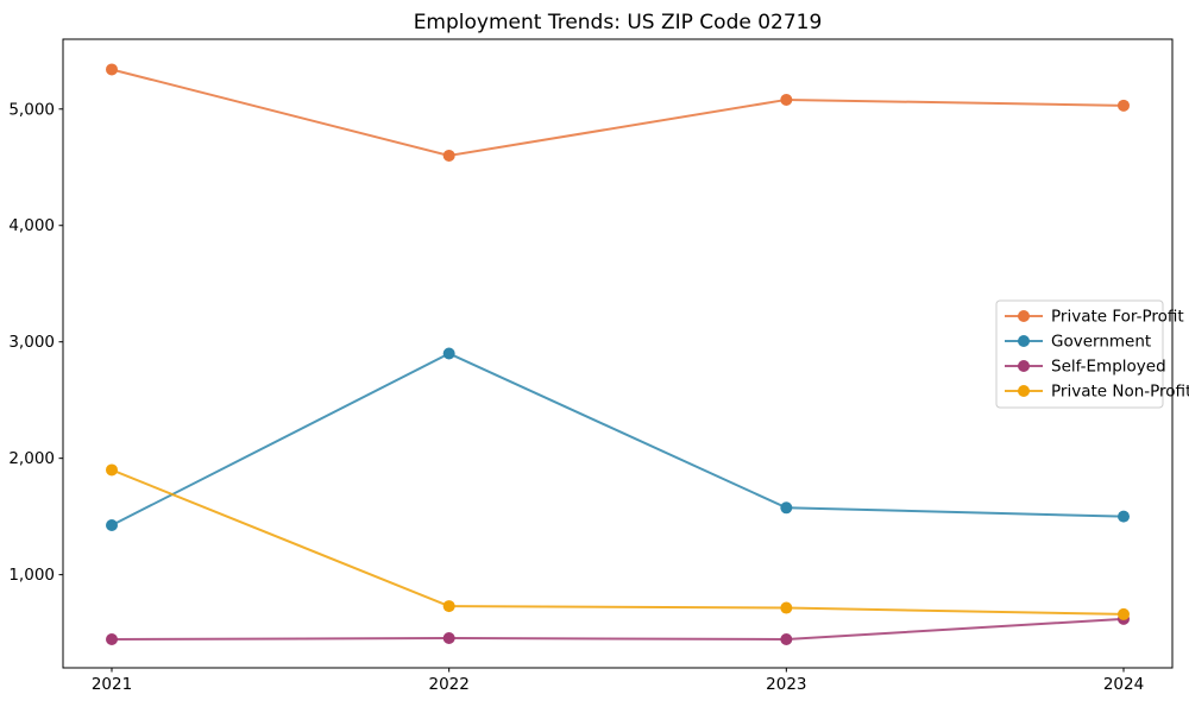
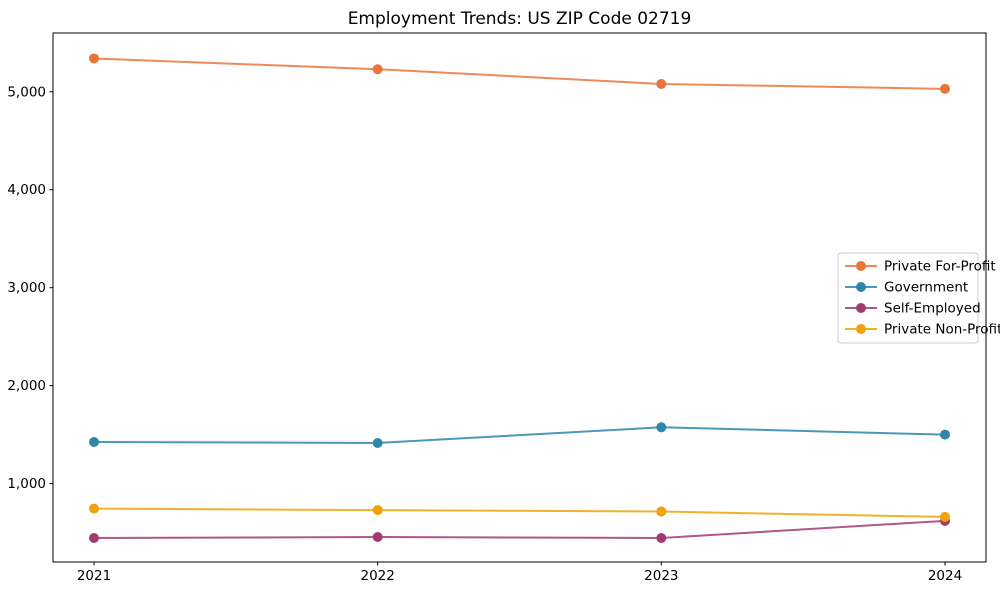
Private Non-Profit/2021: 1900 -> 700
Private For-Profit/2022: 4600 -> 5200
Government/2022: 2900 -> 1400
